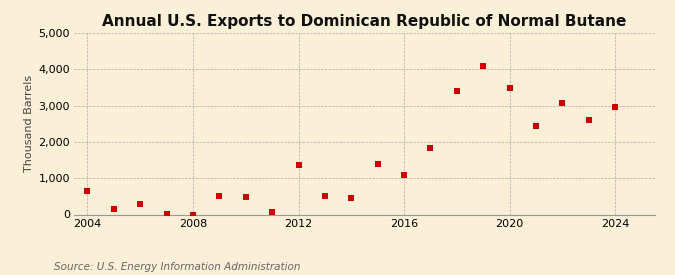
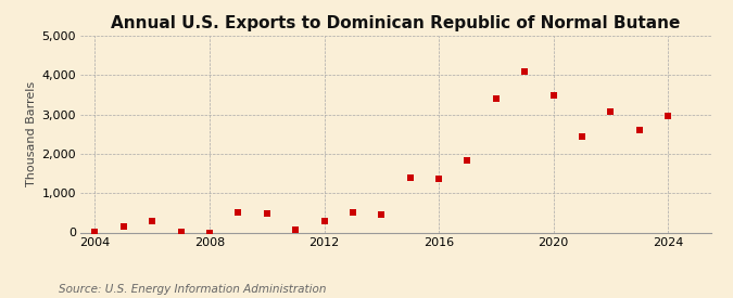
2004: 650 -> 0
2012: 1,350 -> 300
2016: 1,100 -> 1,370
